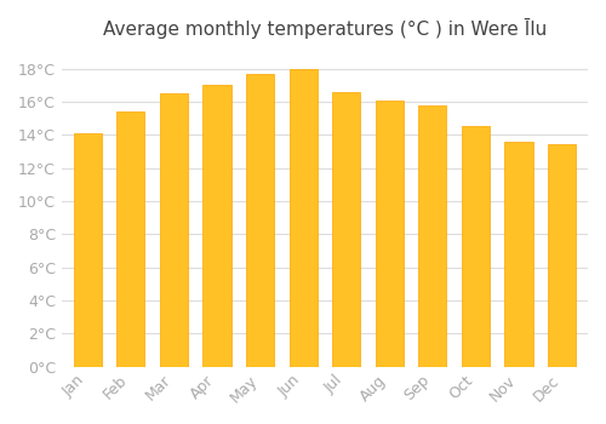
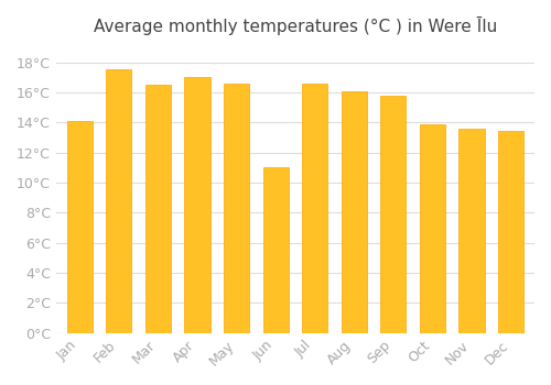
Feb: 15.4°C -> 17.5°C
May: 17.7°C -> 16.6°C
Jun: 18.0°C -> 11.0°C
Oct: 14.5°C -> 13.9°C
